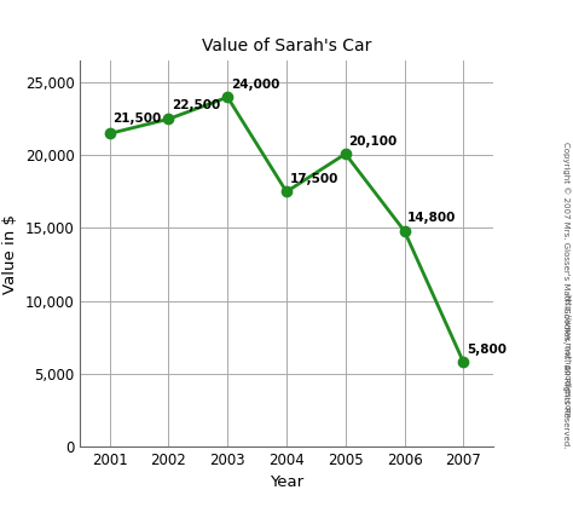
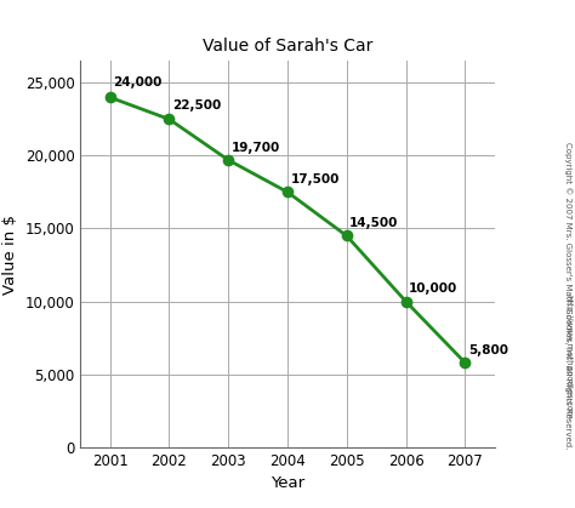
2001: 21,500 -> 24,000
2003: 24,000 -> 19,700
2005: 20,100 -> 14,500
2006: 14,800 -> 10,000
